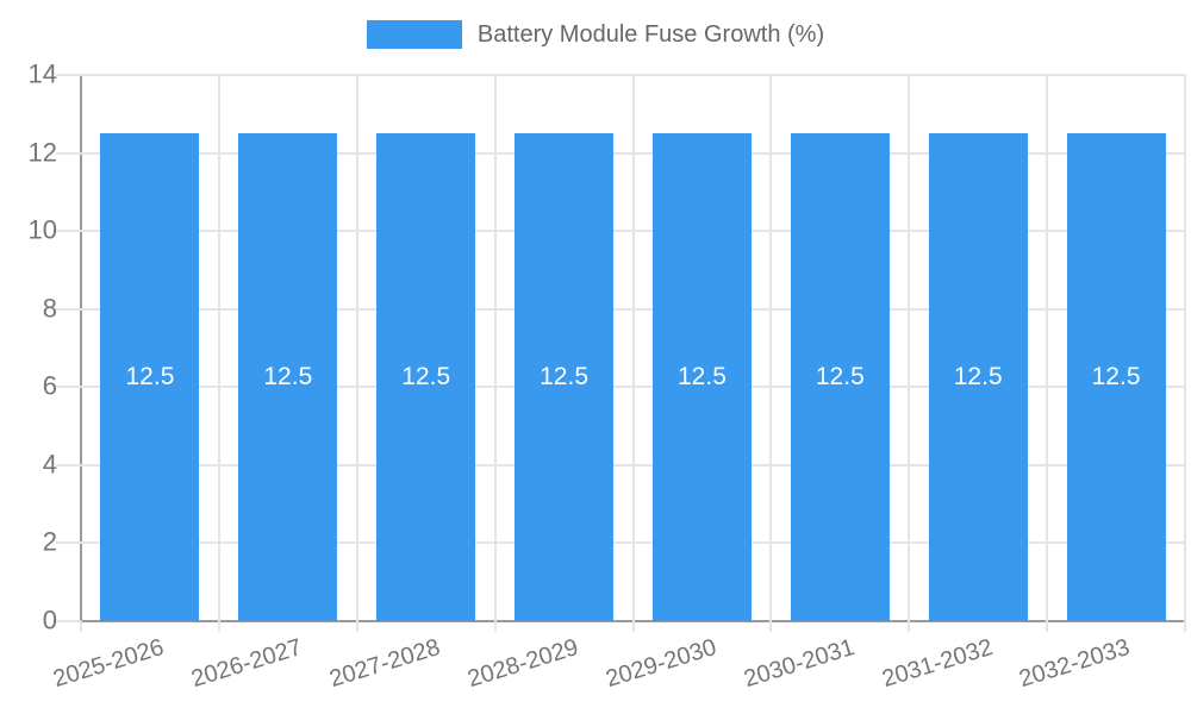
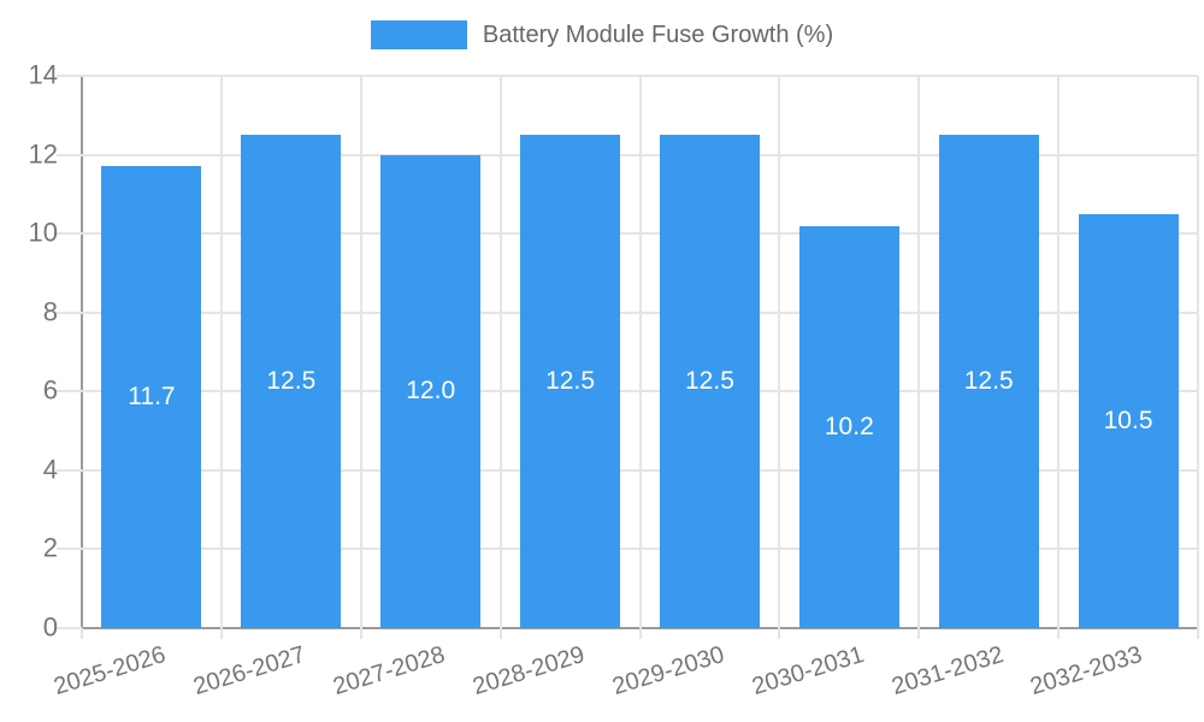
2025-2026: 12.5 -> 11.7
2027-2028: 12.5 -> 12.0
2030-2031: 12.5 -> 10.2
2032-2033: 12.5 -> 10.5
